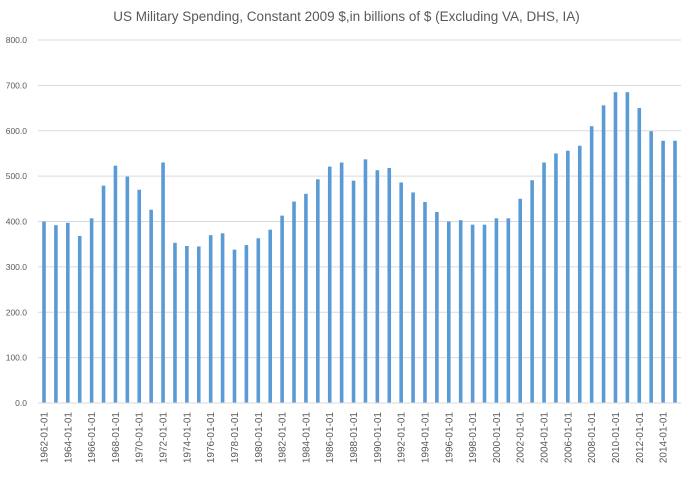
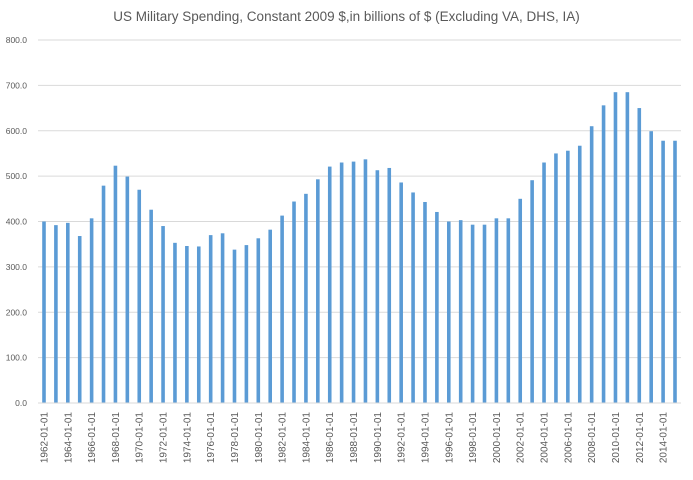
1972-01-01: 530 -> 390
1988-01-01: 490 -> 530
